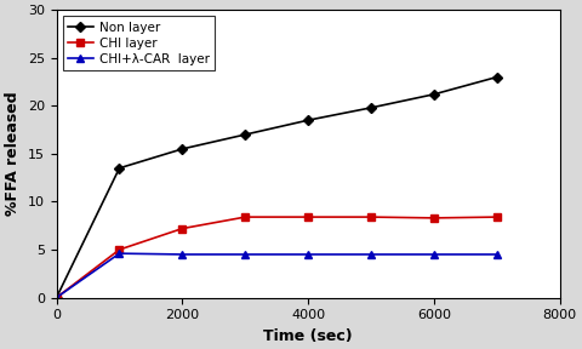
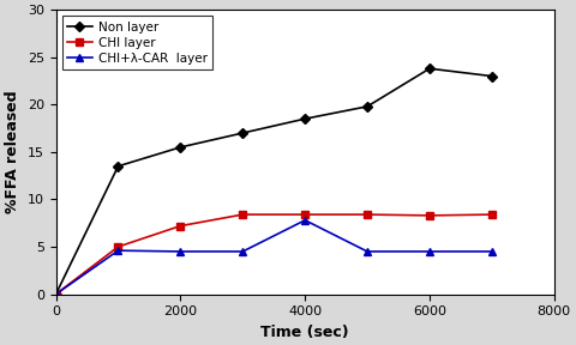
CHI+λ-CAR layer/4000: 4.5 -> 7.8
Non layer/6000: 21.2 -> 23.8
